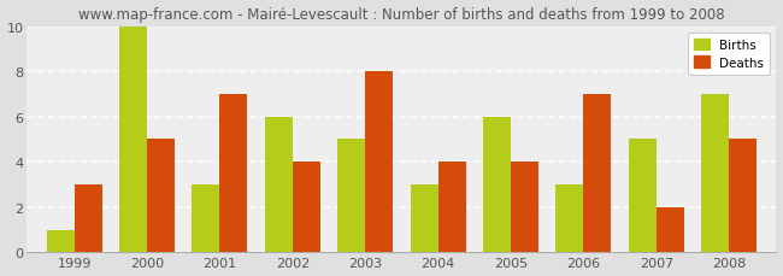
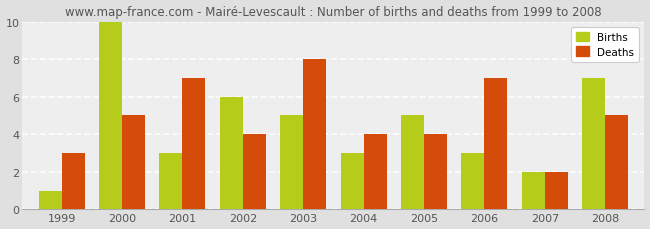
Births/2005: 6 -> 5
Births/2007: 5 -> 2
